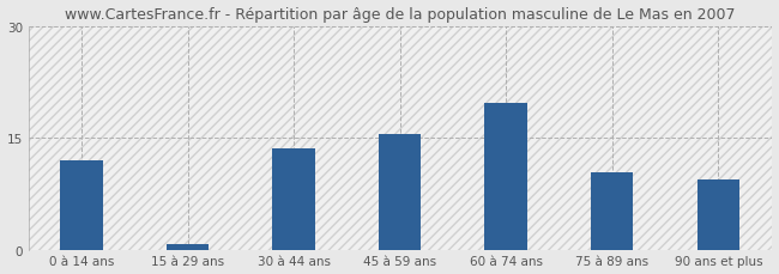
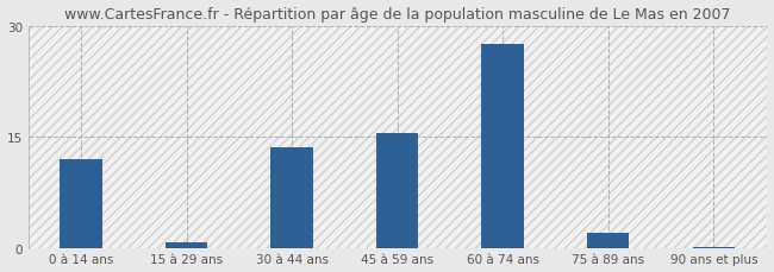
60 à 74 ans: 19.6 -> 27.5
75 à 89 ans: 10.4 -> 2.0
90 ans et plus: 9.4 -> 0.1
